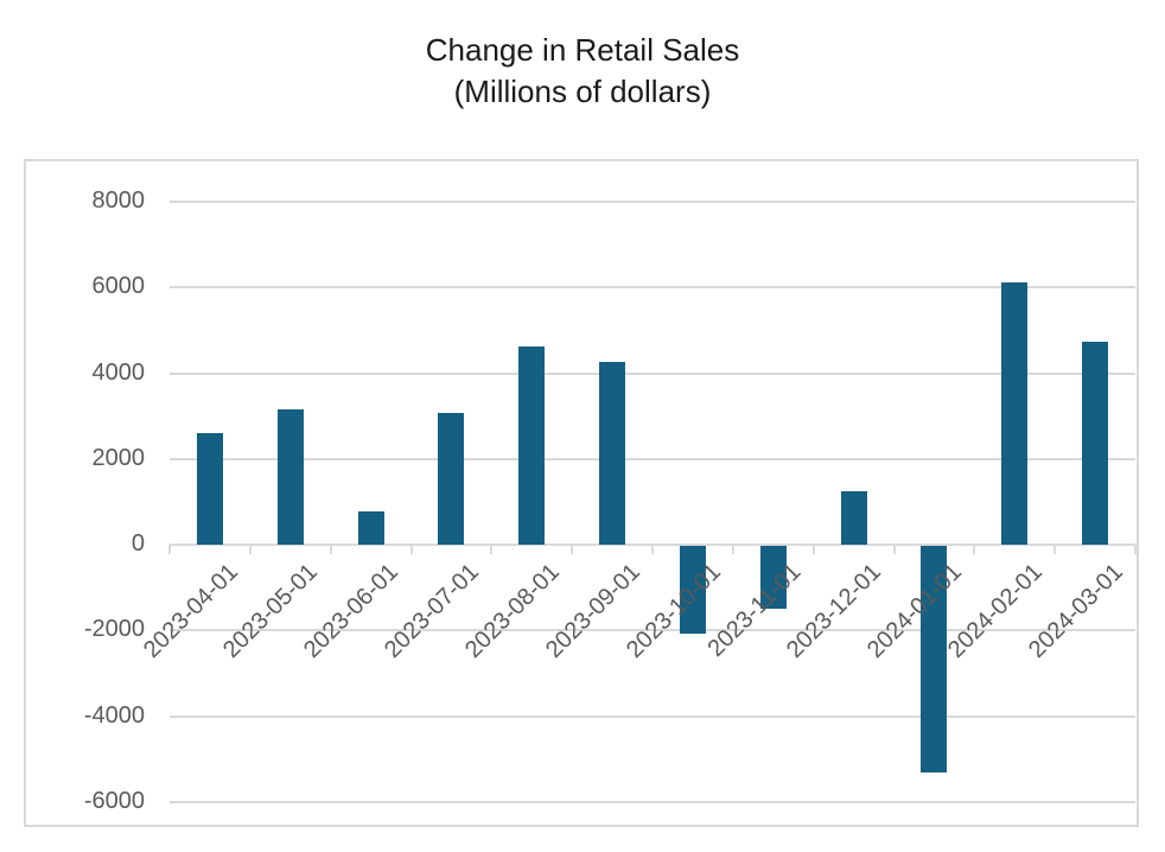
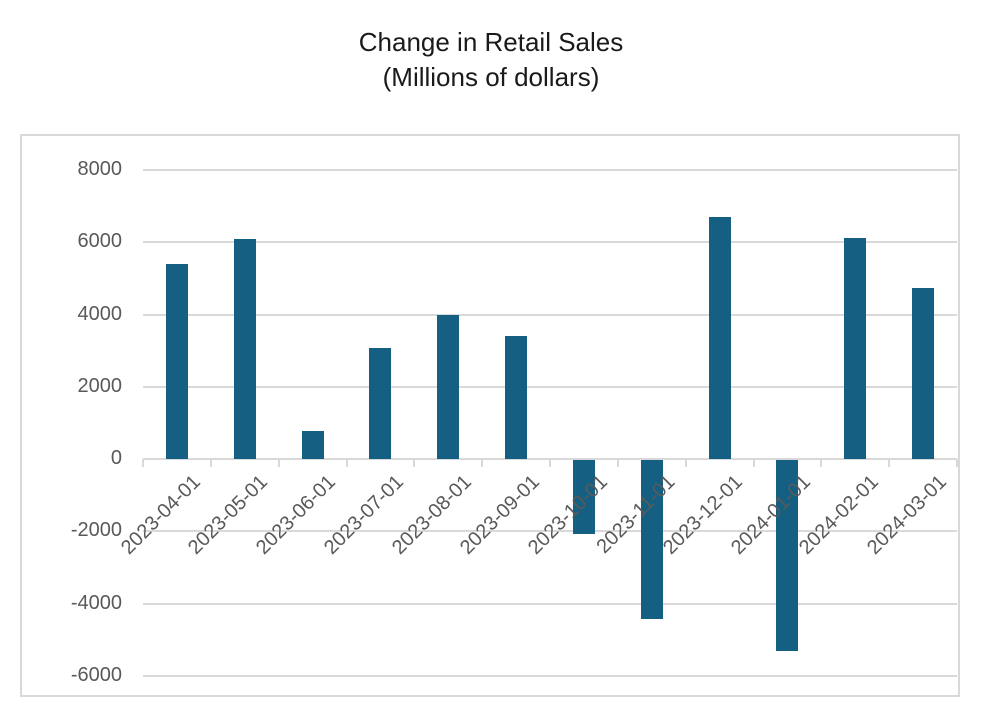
2023-04-01: 2600 -> 5400
2023-05-01: 3200 -> 6100
2023-08-01: 4600 -> 4000
2023-09-01: 4300 -> 3400
2023-11-01: -1500 -> -4400
2023-12-01: 1200 -> 6700
